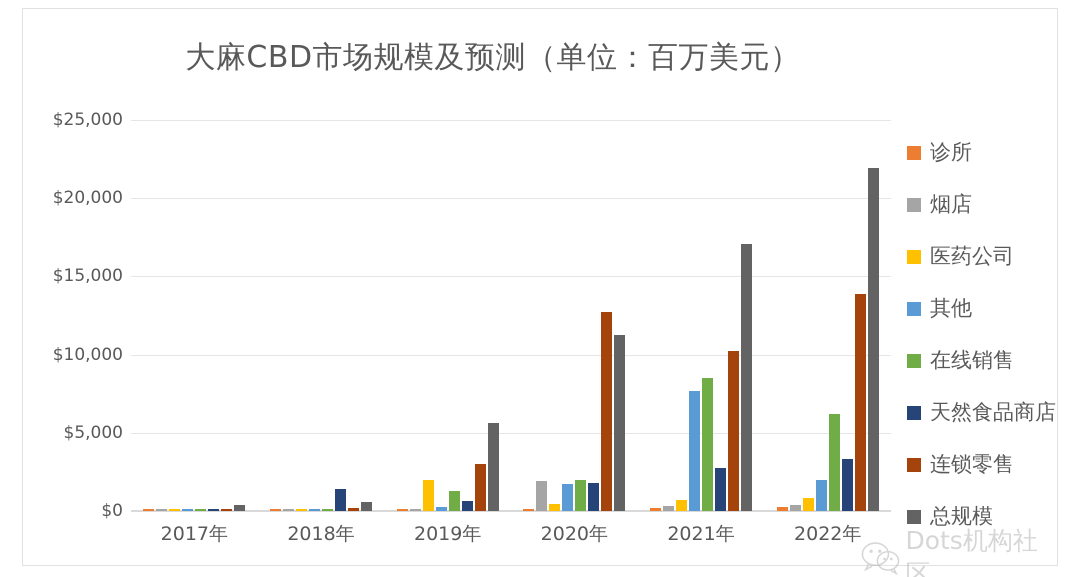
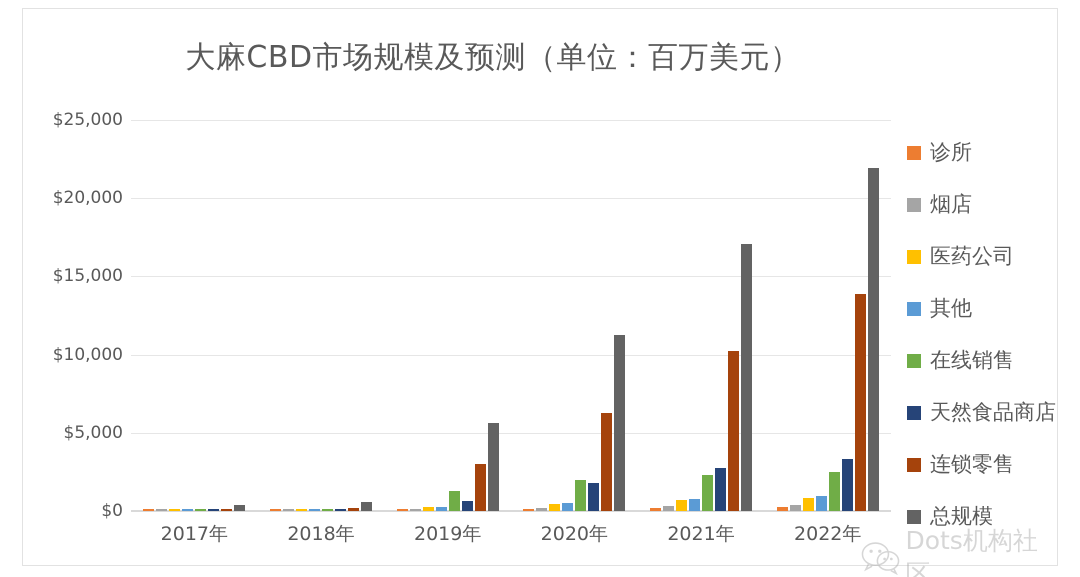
天然食品商店/2018年: $1400 -> $100
医药公司/2019年: $2000 -> $200
烟店/2020年: $1900 -> $200
其他/2020年: $1700 -> $500
连锁零售/2020年: $12700 -> $6300
其他/2021年: $7700 -> $800
在线销售/2021年: $8500 -> $2300
其他/2022年: $2000 -> $900
在线销售/2022年: $6200 -> $2500
